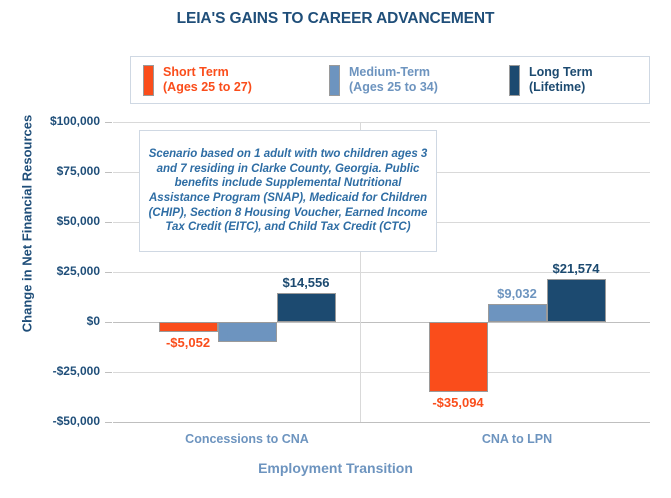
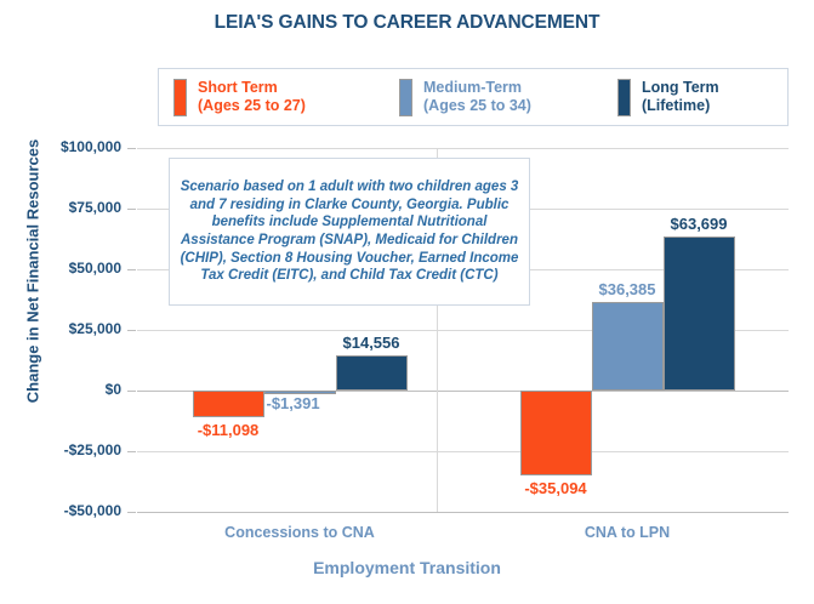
Short Term (Ages 25 to 27)/Concessions to CNA: -$5,052 -> -$11,098
Medium-Term (Ages 25 to 34)/Concessions to CNA: -$10,026 -> -$1,391
Medium-Term (Ages 25 to 34)/CNA to LPN: $9,032 -> $36,385
Long Term (Lifetime)/CNA to LPN: $21,574 -> $63,699
